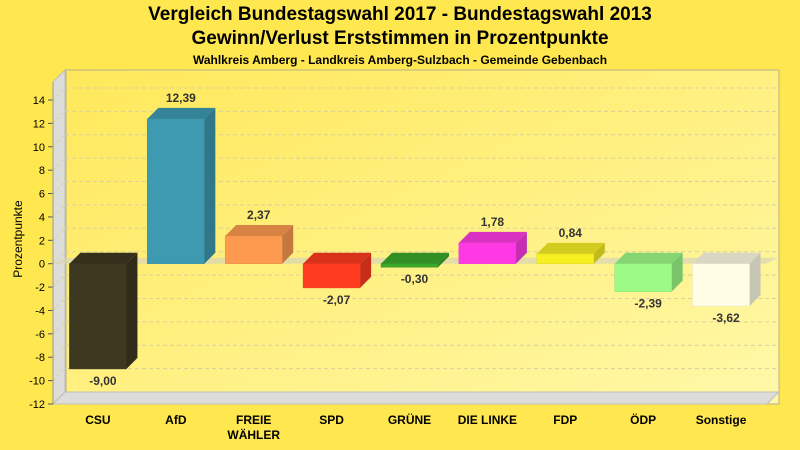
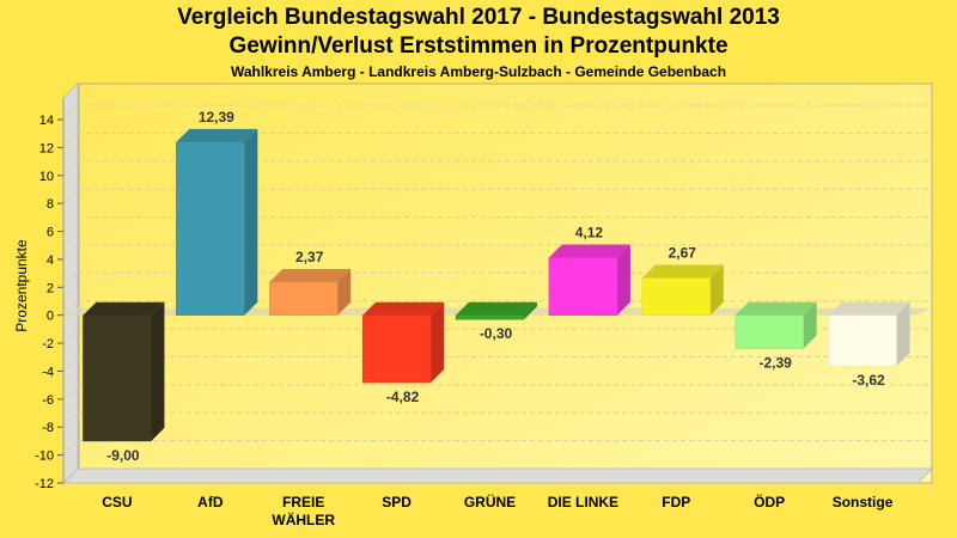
SPD: -2,07 -> -4,82
DIE LINKE: 1,78 -> 4,12
FDP: 0,84 -> 2,67
